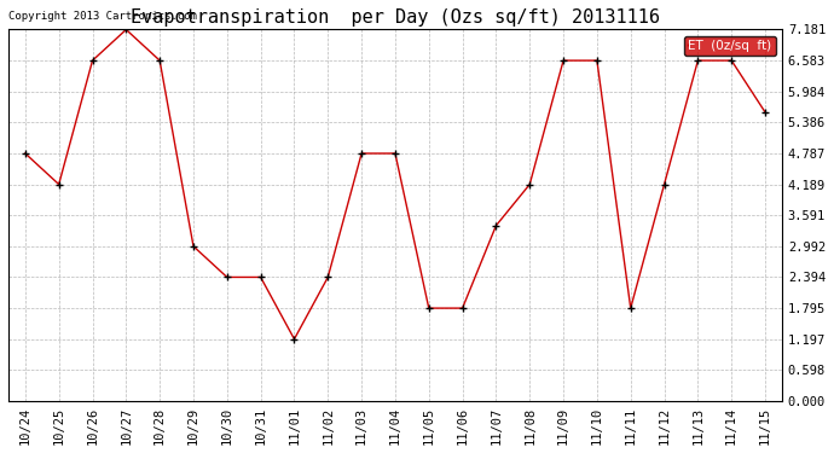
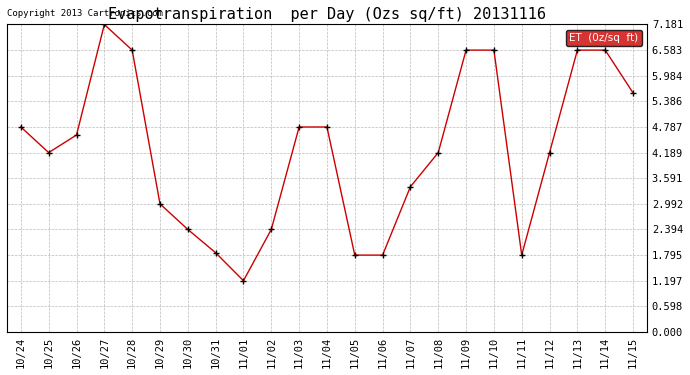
10/26: 6.58 -> 4.60
10/31: 2.39 -> 1.85
